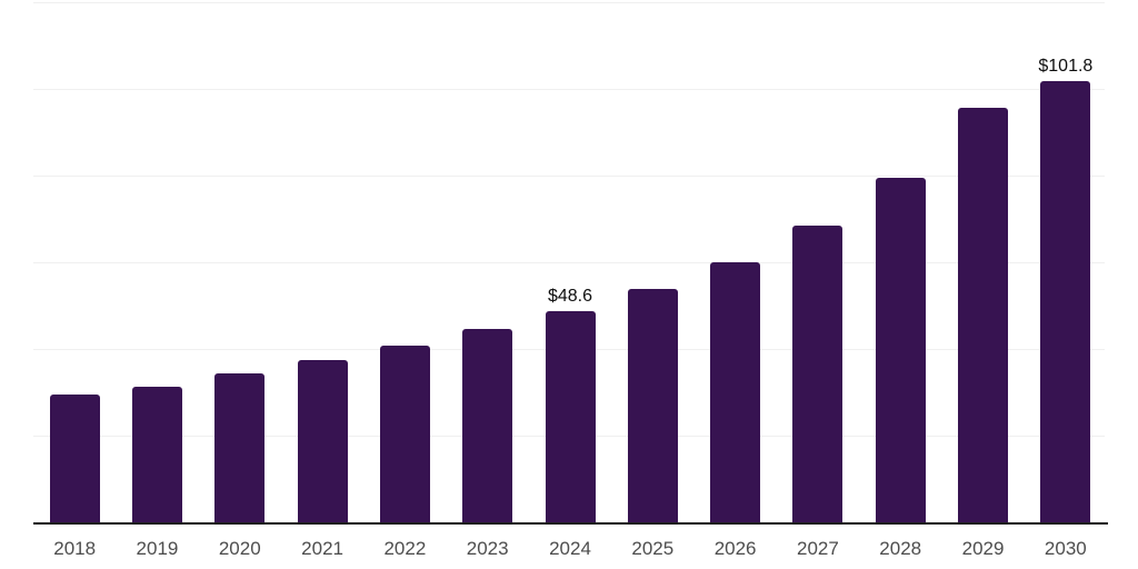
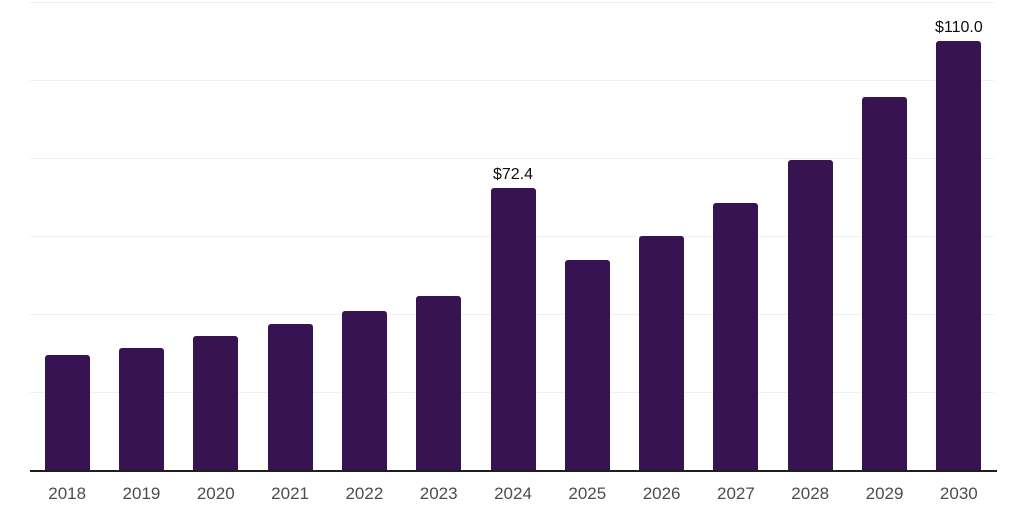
2024: $48.6 -> $72.4
2030: $101.8 -> $110.0
